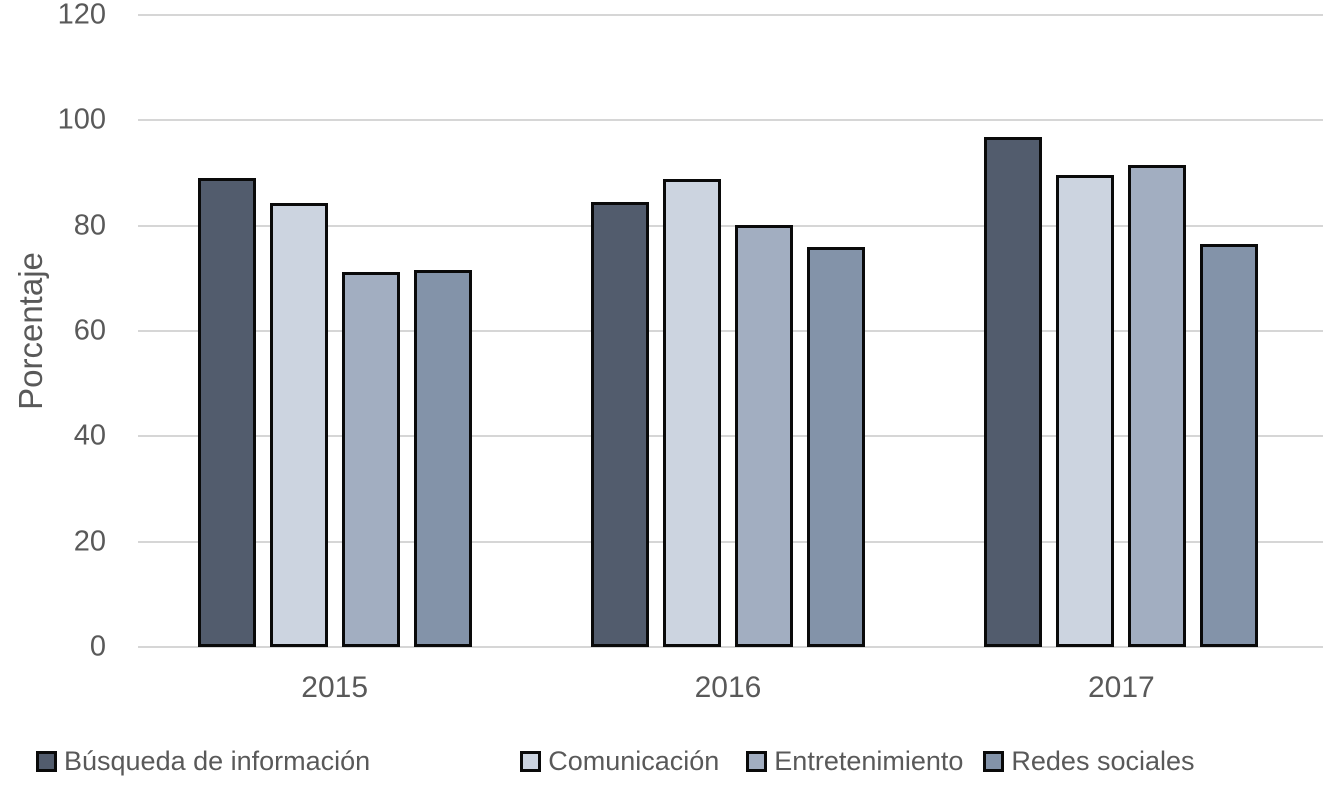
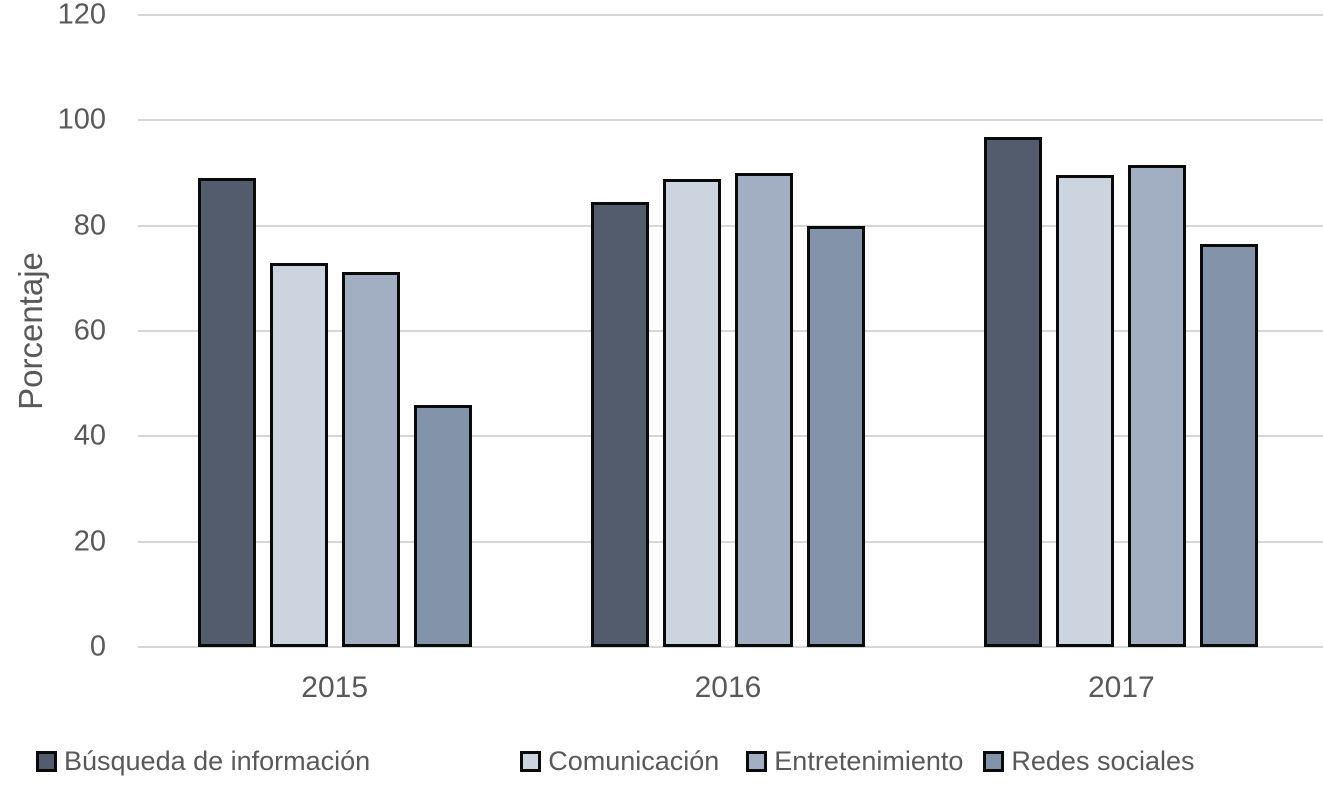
Comunicación/2015: 84 -> 73
Redes sociales/2015: 72 -> 46
Entretenimiento/2016: 80 -> 90
Redes sociales/2016: 76 -> 80
